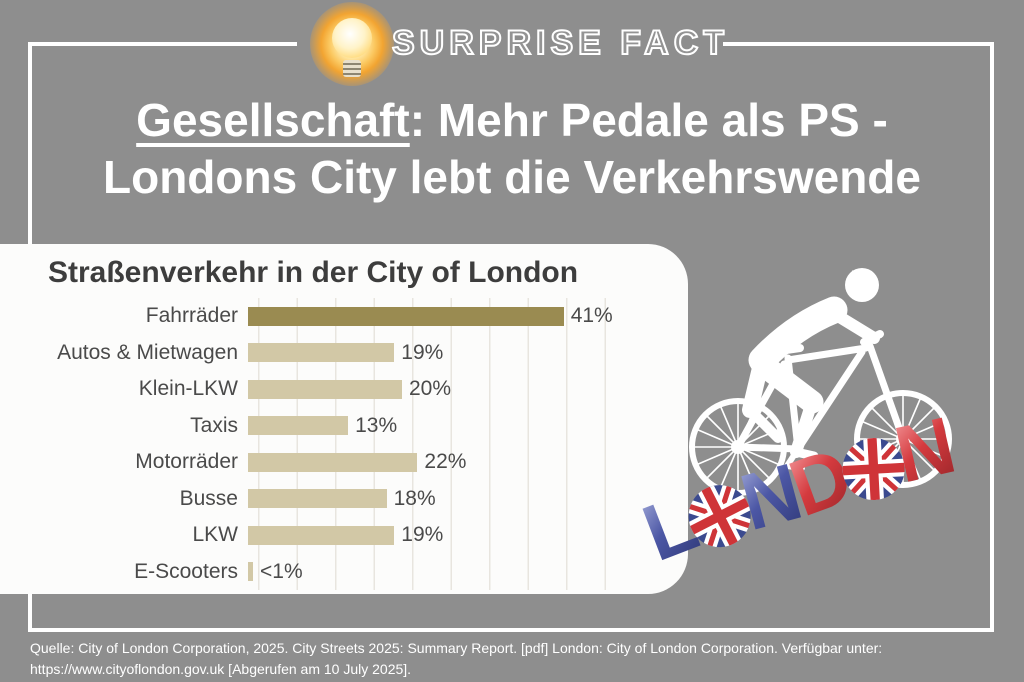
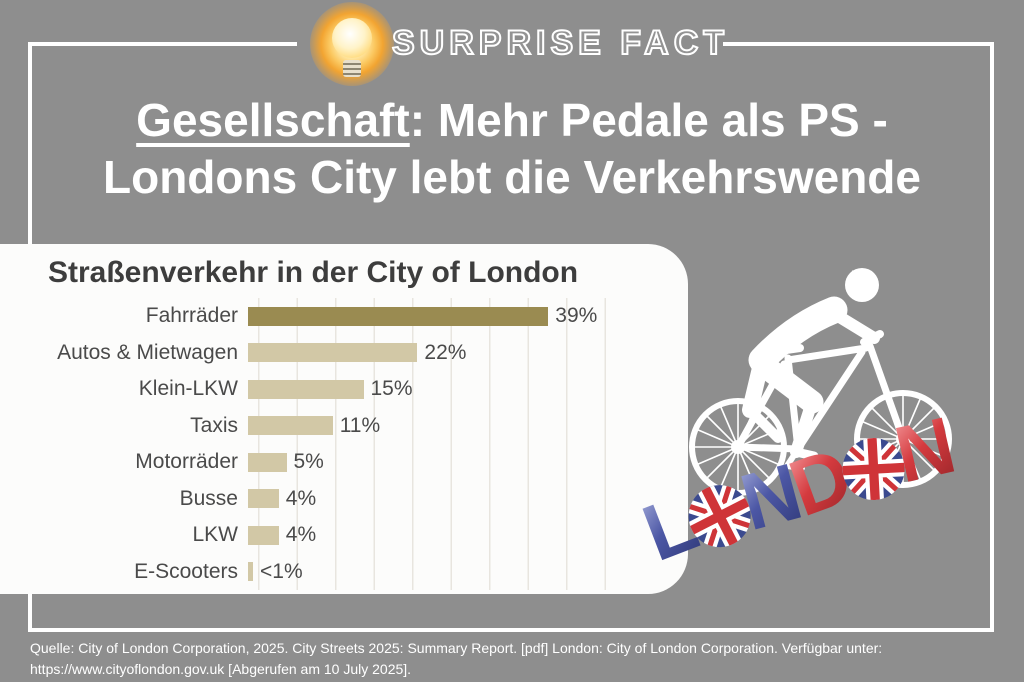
Fahrräder: 41% -> 39%
Autos & Mietwagen: 19% -> 22%
Klein-LKW: 20% -> 15%
Taxis: 13% -> 11%
Motorräder: 22% -> 5%
Busse: 18% -> 4%
LKW: 19% -> 4%
